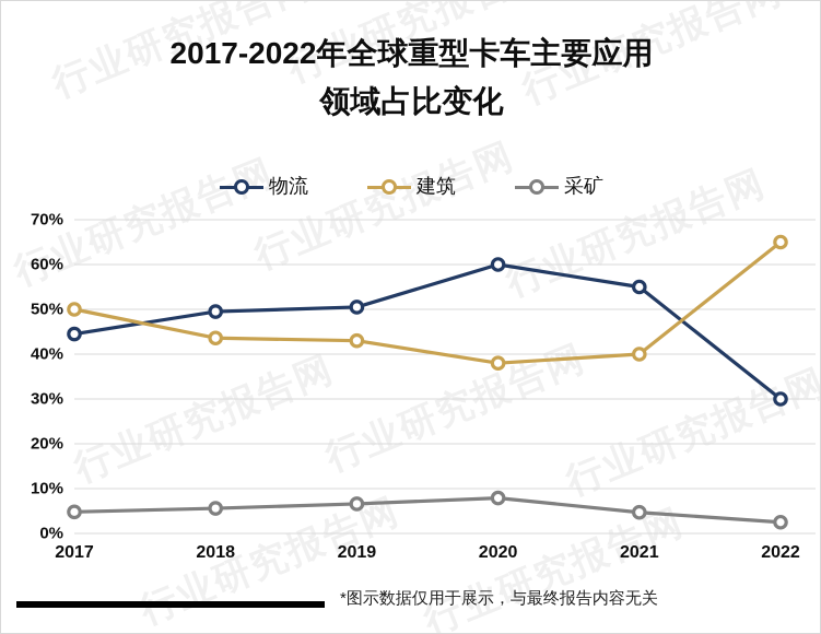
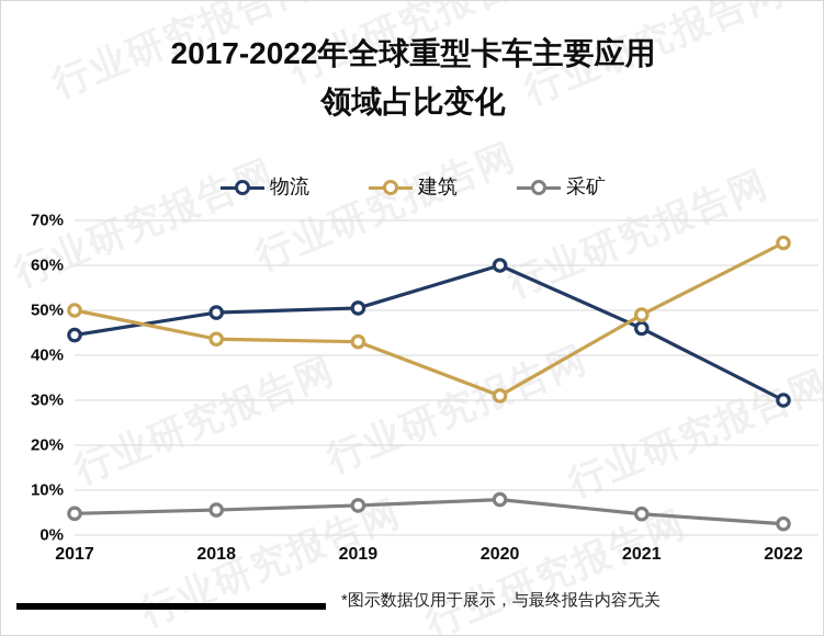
建筑/2020: 38% -> 31%
物流/2021: 55% -> 46%
建筑/2021: 40% -> 49%
